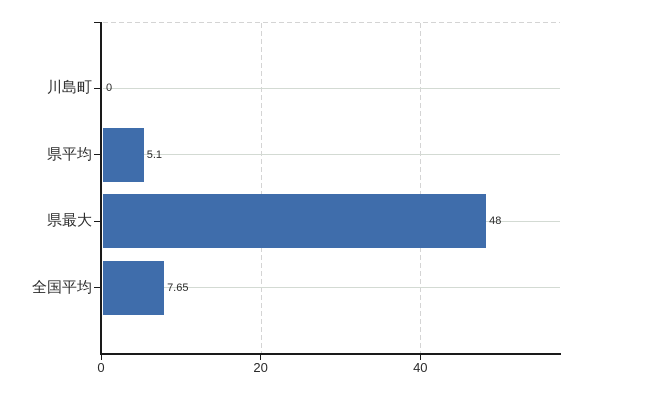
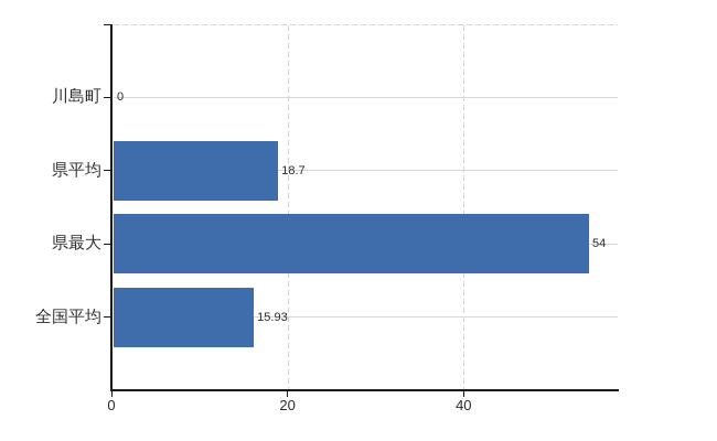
県平均: 5.1 -> 18.7
県最大: 48 -> 54
全国平均: 7.65 -> 15.93
